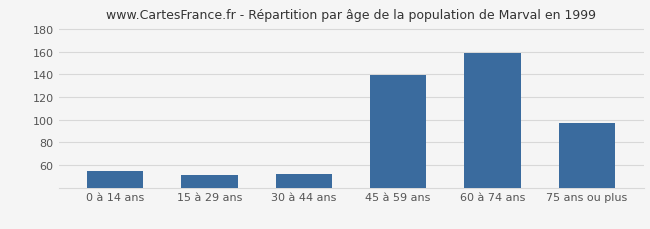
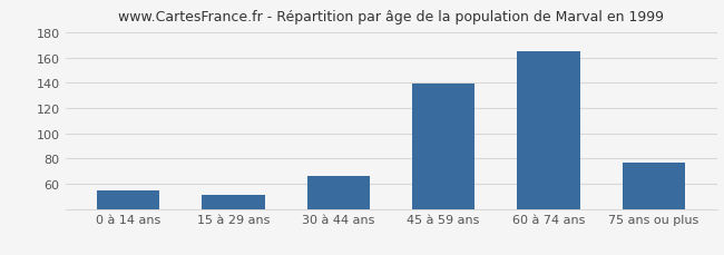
30 à 44 ans: 52 -> 66
60 à 74 ans: 159 -> 165
75 ans ou plus: 97 -> 77
